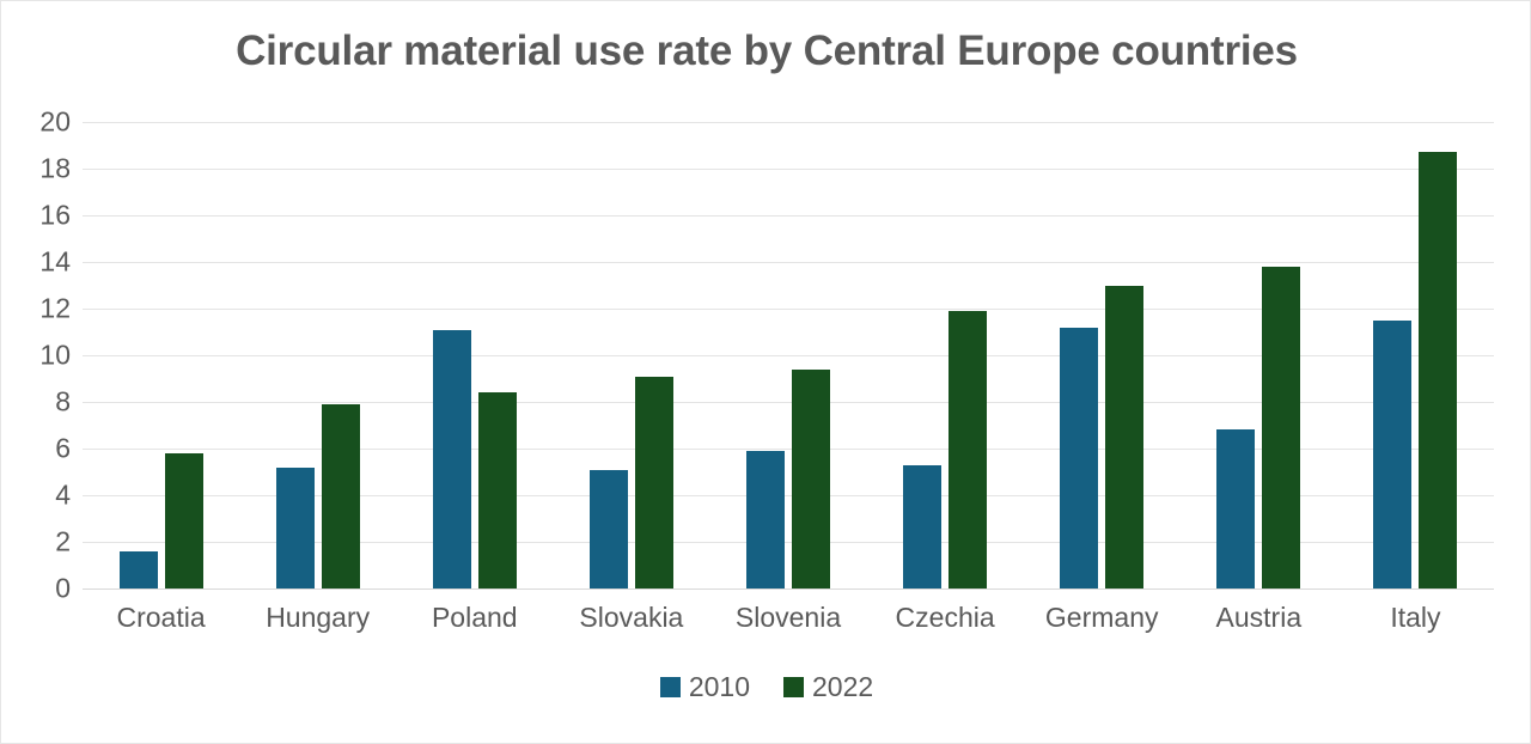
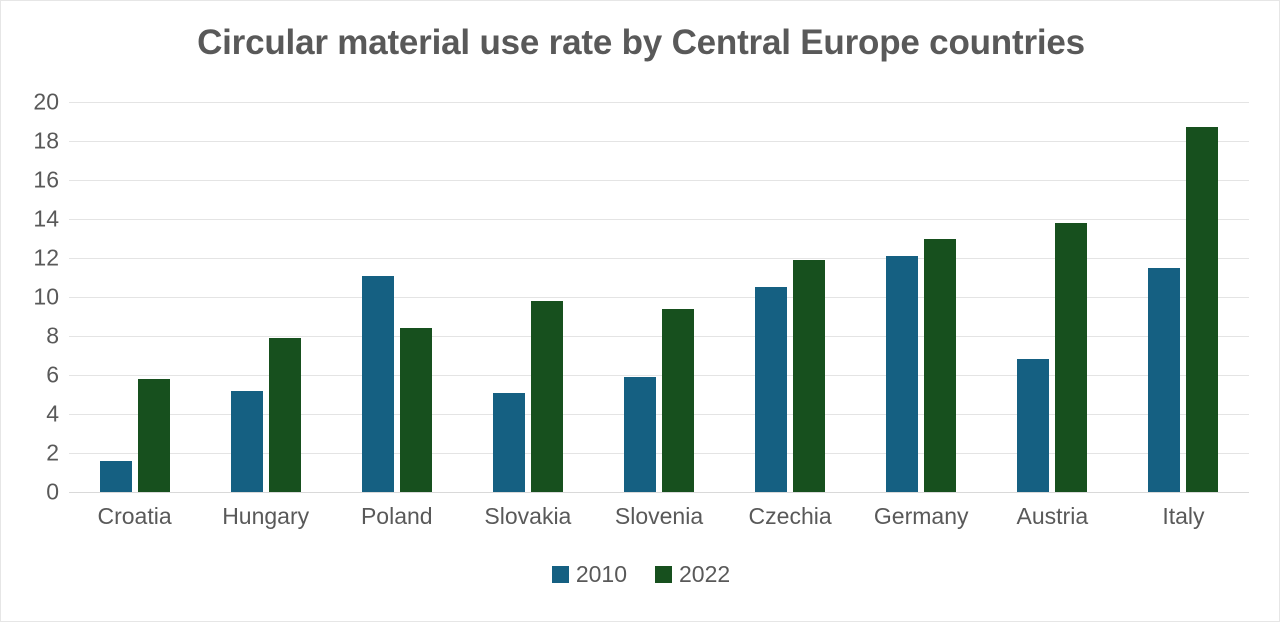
2022/Slovakia: 9.1 -> 9.8
2010/Czechia: 5.3 -> 10.5
2010/Germany: 11.2 -> 12.1
